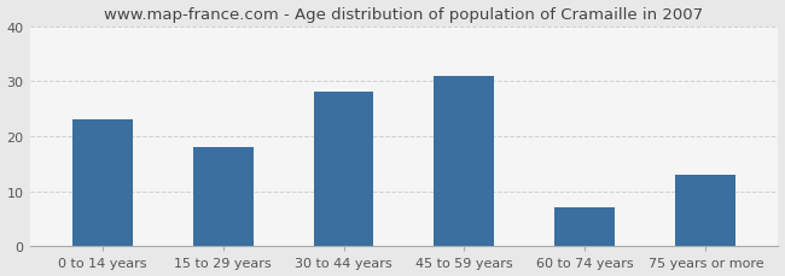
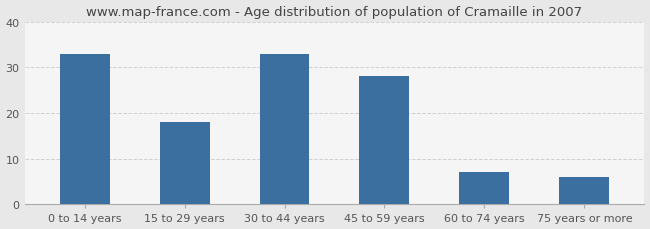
0 to 14 years: 23 -> 33
30 to 44 years: 28 -> 33
45 to 59 years: 31 -> 28
75 years or more: 13 -> 6
